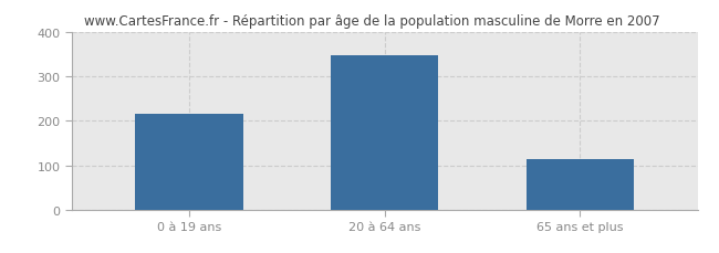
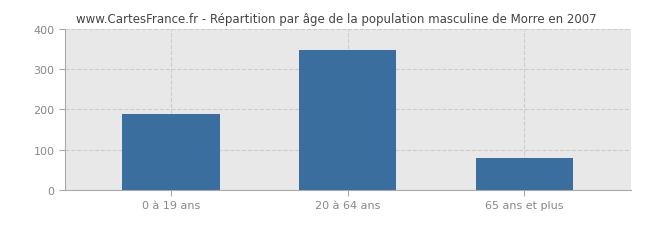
0 à 19 ans: 215 -> 188
65 ans et plus: 115 -> 80
